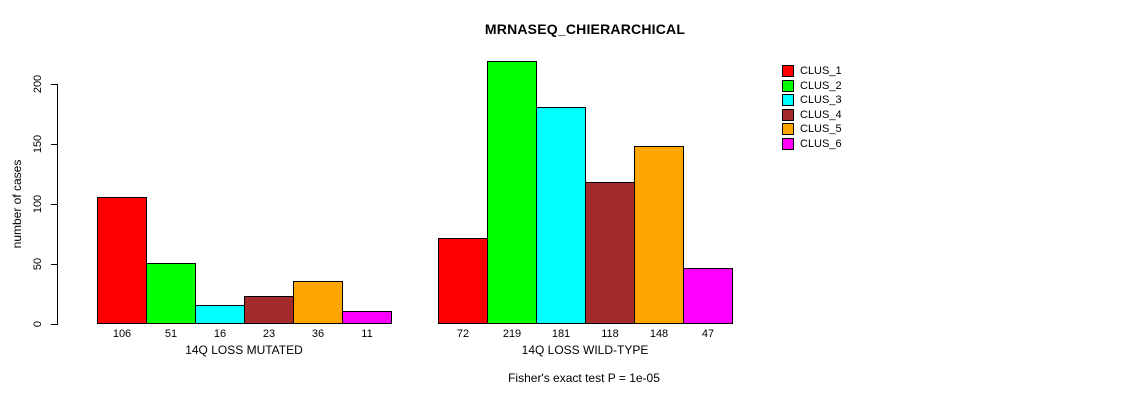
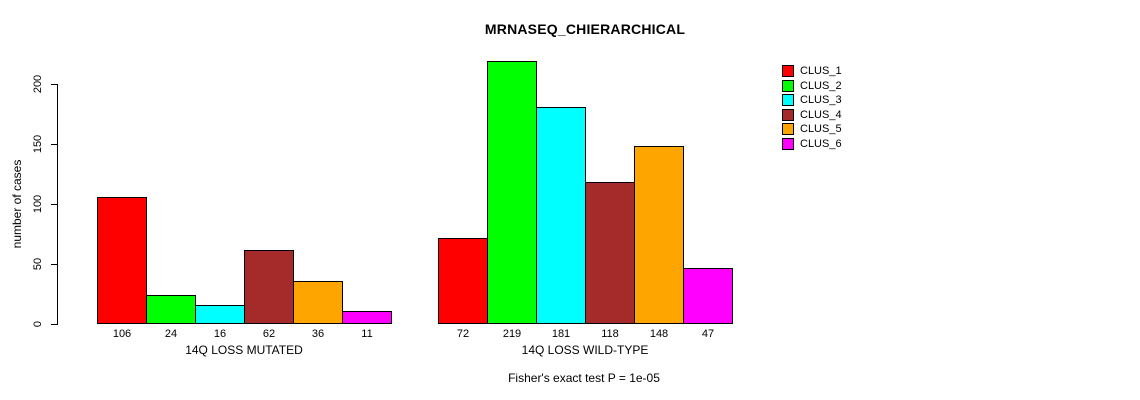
CLUS_2/14Q LOSS MUTATED: 51 -> 24
CLUS_4/14Q LOSS MUTATED: 23 -> 62
